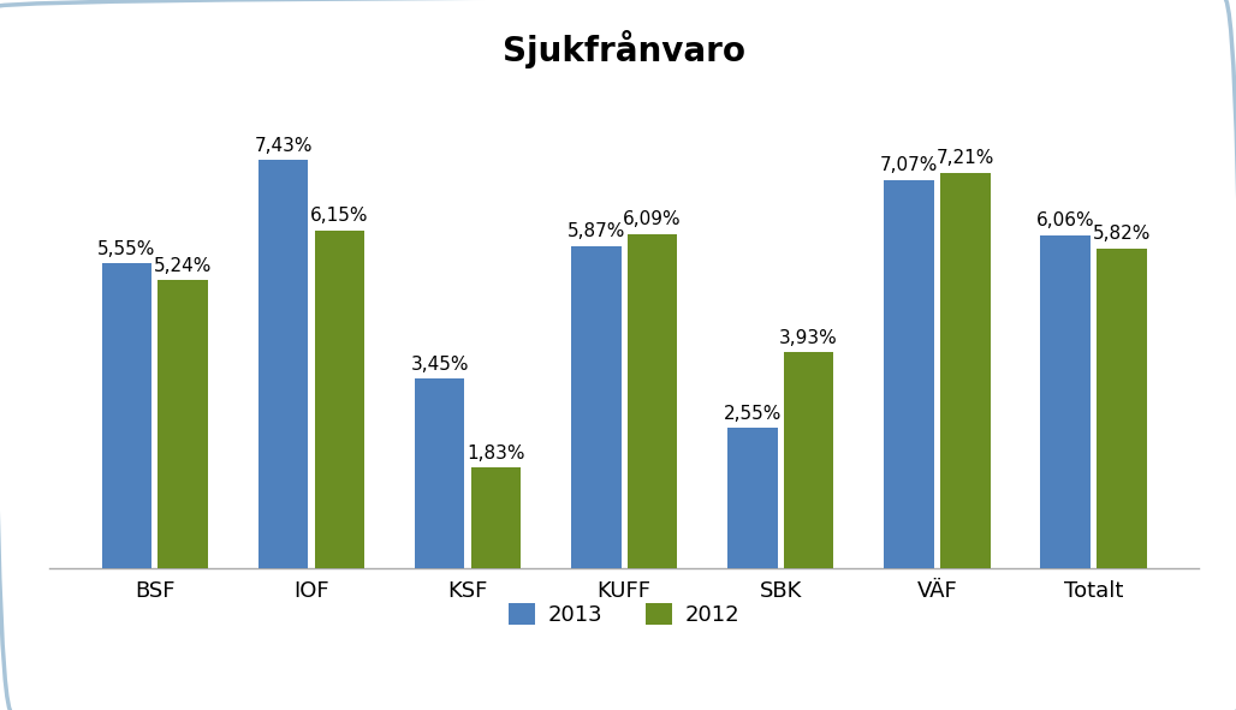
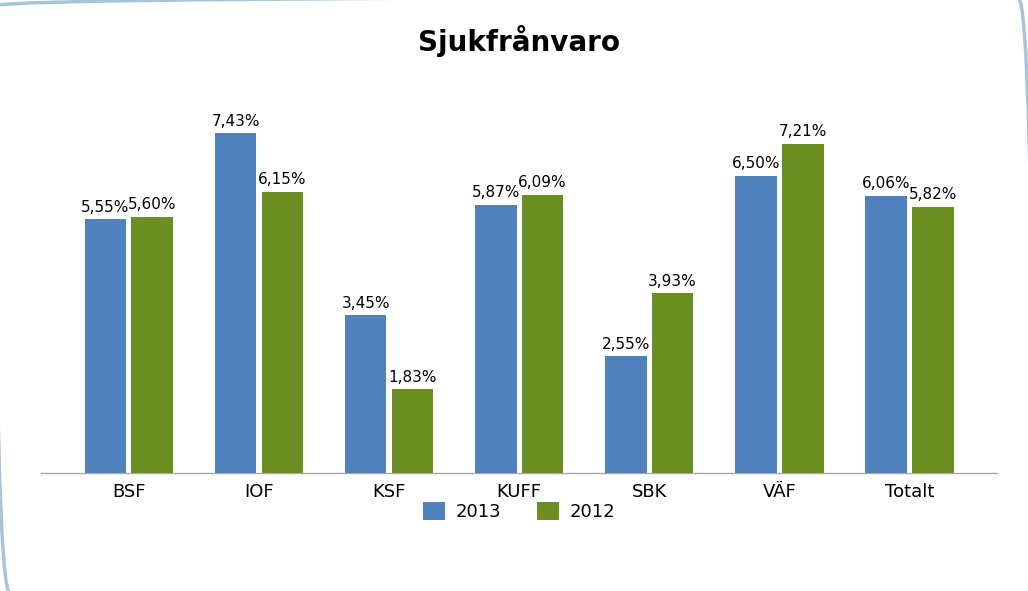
2012/BSF: 5,24% -> 5,60%
2013/VÄF: 7,07% -> 6,50%
